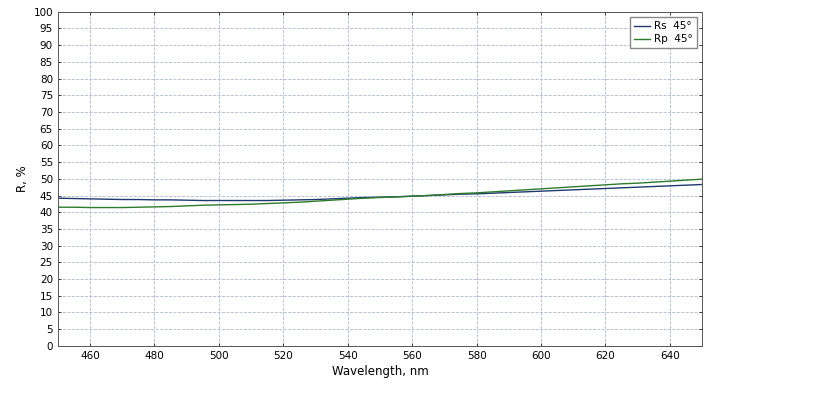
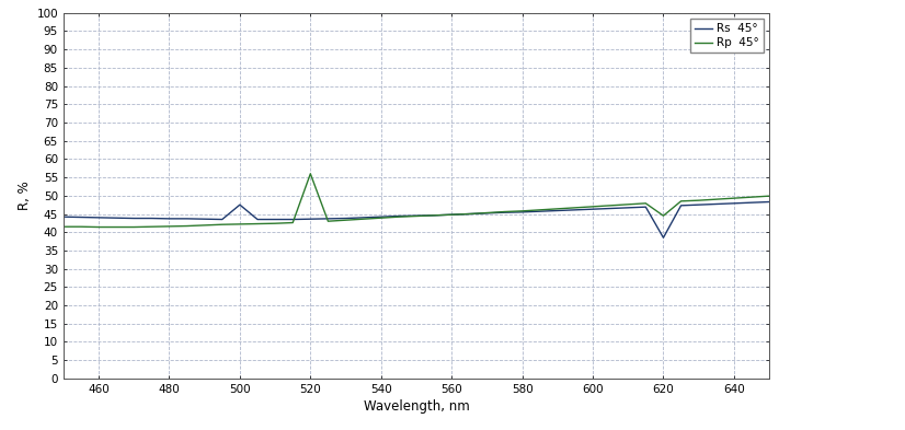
Rs 45°/500: 43.5 -> 47.5
Rp 45°/520: 42.8 -> 56.0
Rs 45°/620: 47.1 -> 38.5
Rp 45°/620: 48.2 -> 44.5
